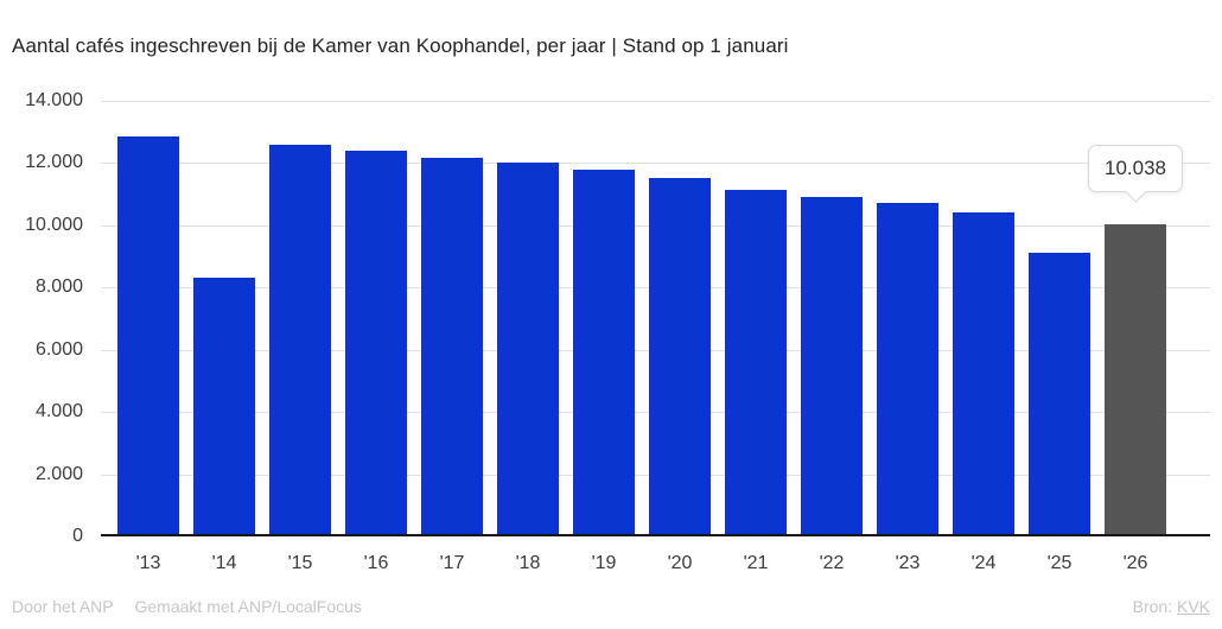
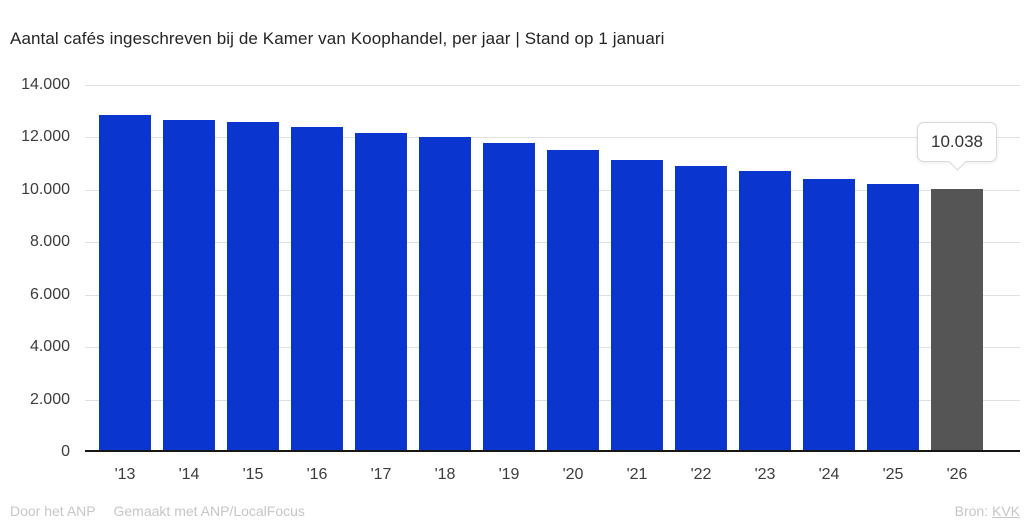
'14: 8300 -> 12700
'25: 9100 -> 10200
